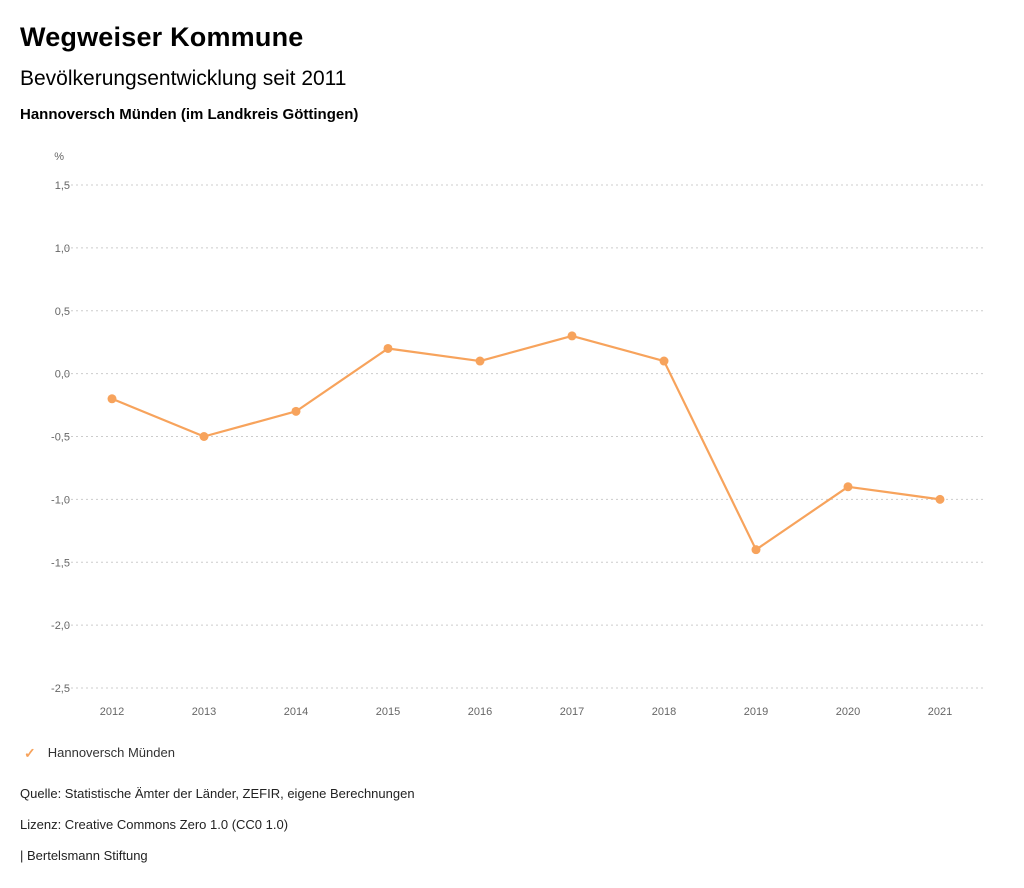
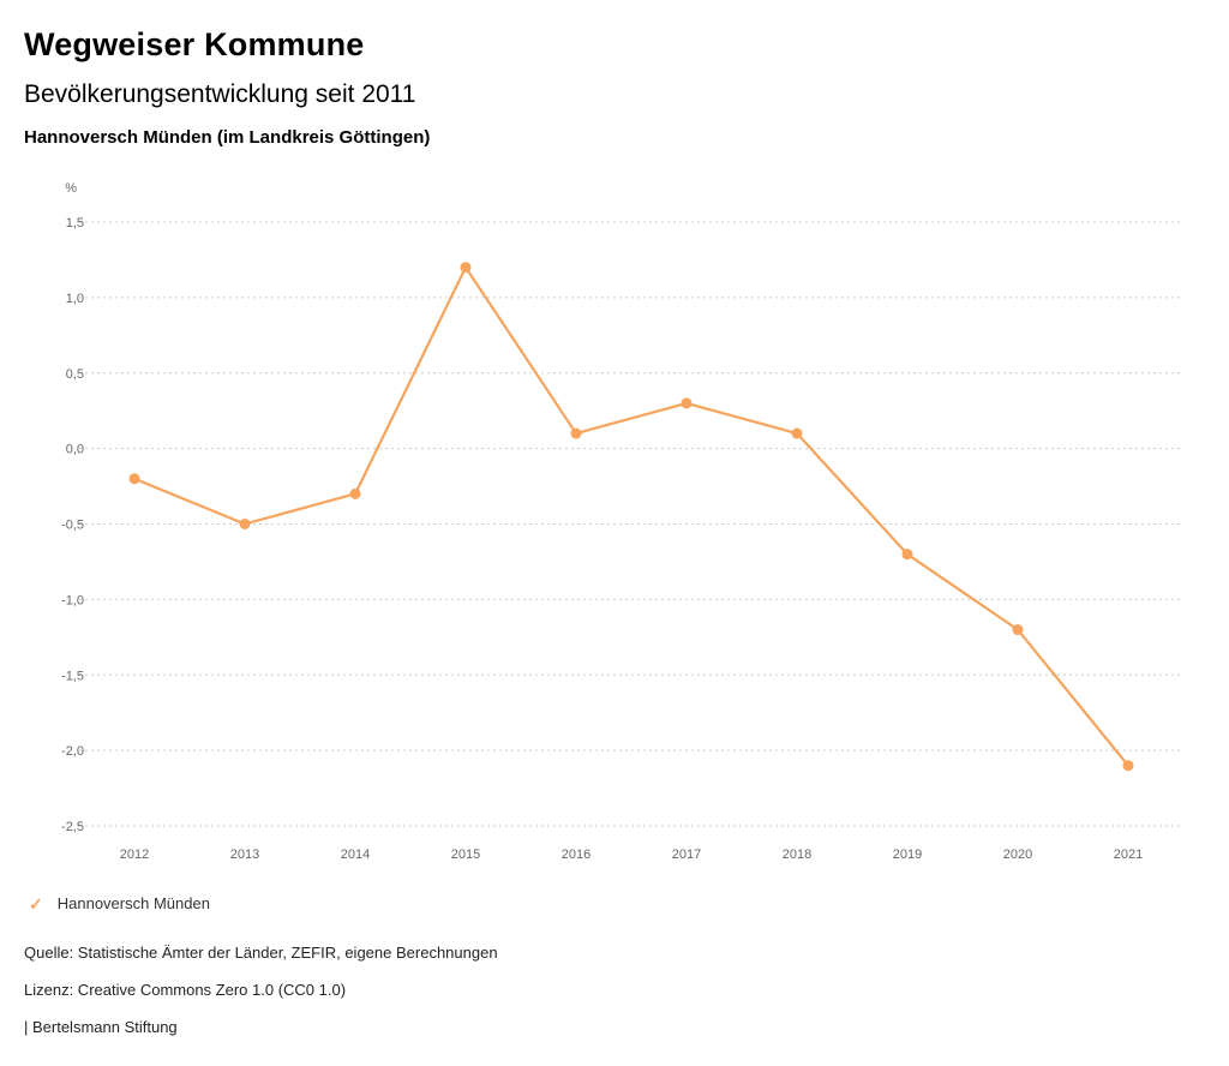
2015: 0,2 -> 1,2
2019: -1,4 -> -0,7
2020: -0,9 -> -1,2
2021: -1,0 -> -2,1
